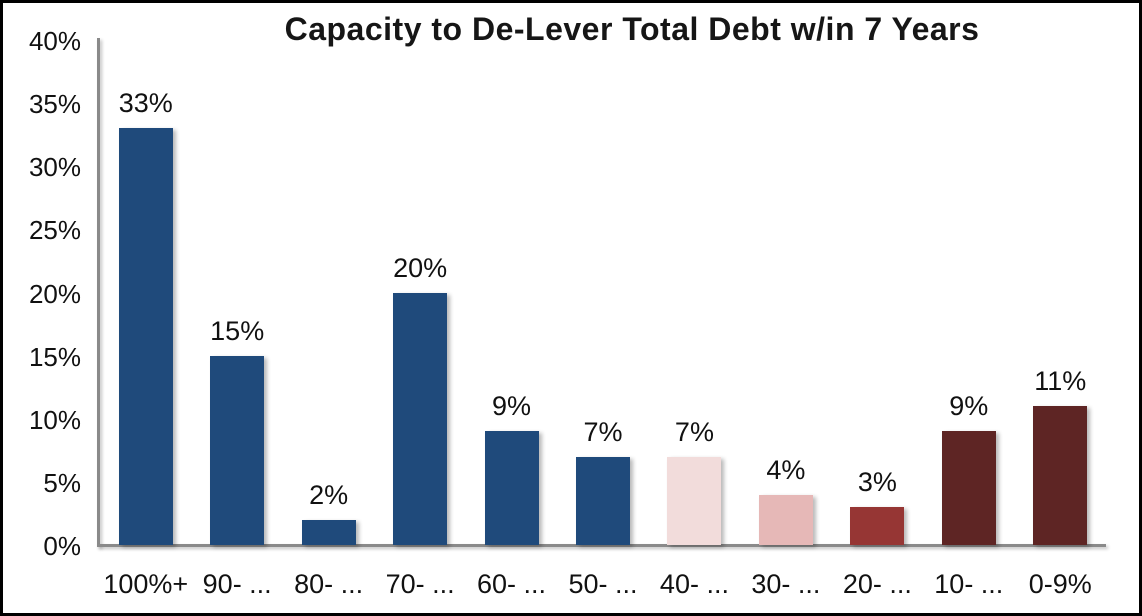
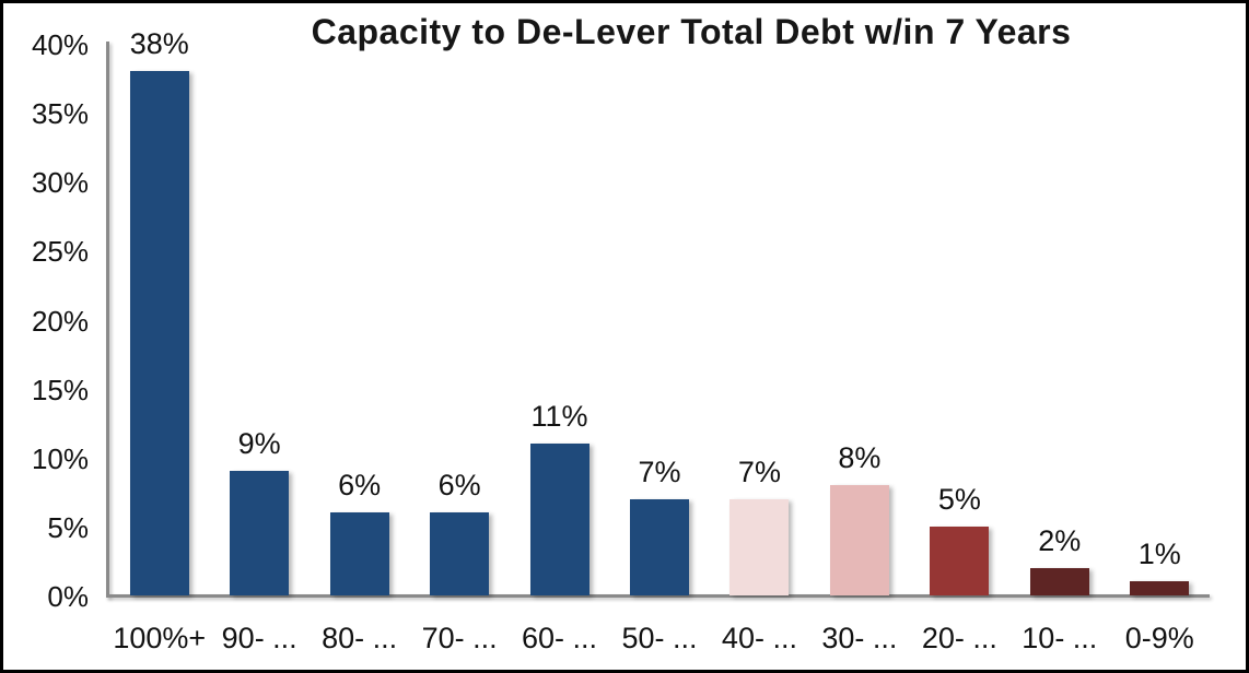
100%+: 33% -> 38%
90- ...: 15% -> 9%
80- ...: 2% -> 6%
70- ...: 20% -> 6%
60- ...: 9% -> 11%
30- ...: 4% -> 8%
20- ...: 3% -> 5%
10- ...: 9% -> 2%
0-9%: 11% -> 1%
